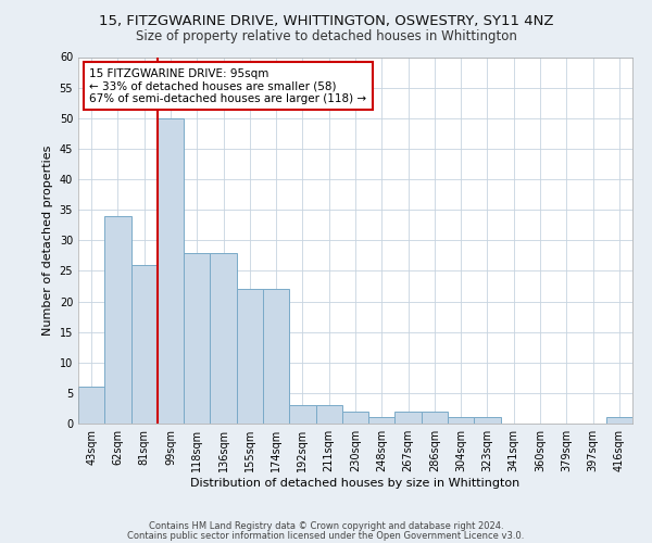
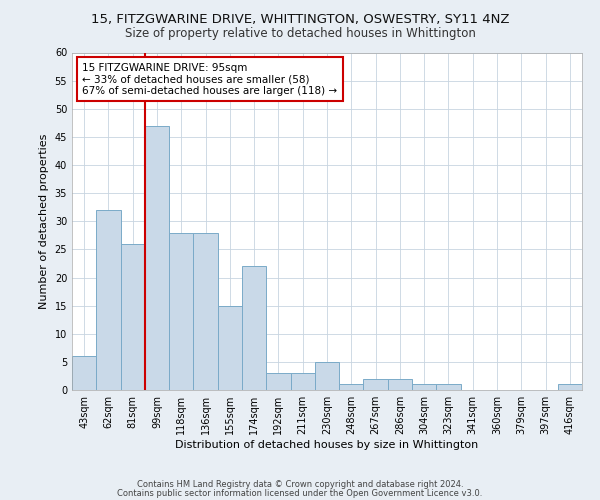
62sqm: 34 -> 32
99sqm: 50 -> 47
155sqm: 22 -> 15
230sqm: 2 -> 5
